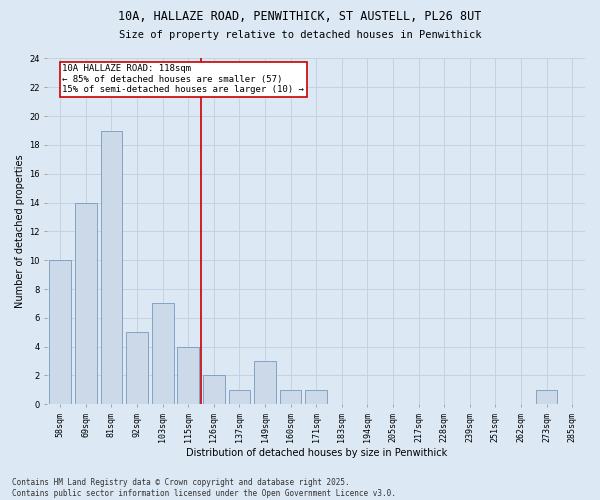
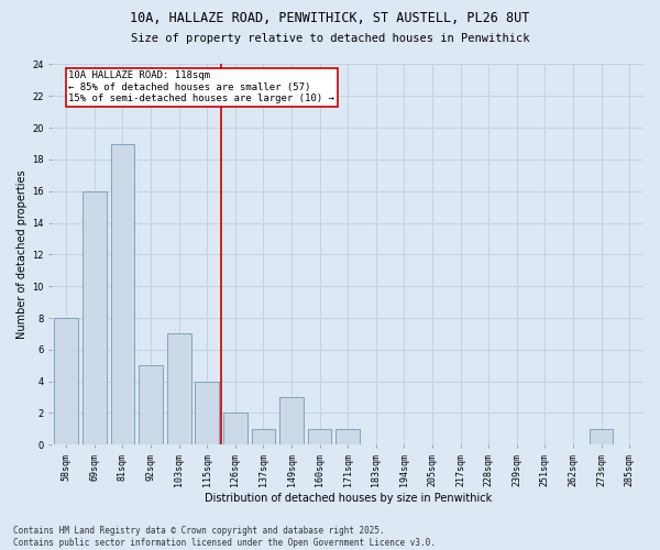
58sqm: 10 -> 8
69sqm: 14 -> 16
